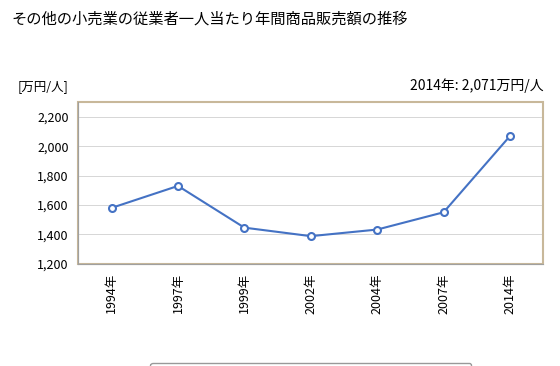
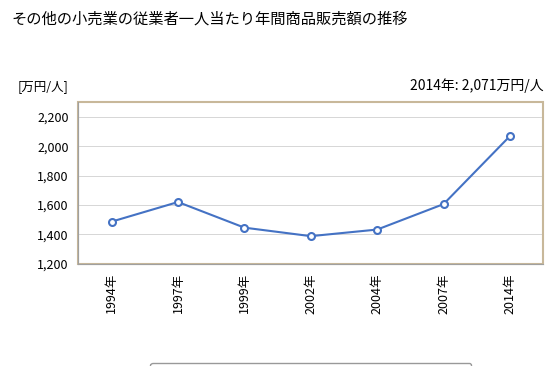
1994年: 1,580 -> 1,490
1997年: 1,730 -> 1,620
2007年: 1,550 -> 1,610
